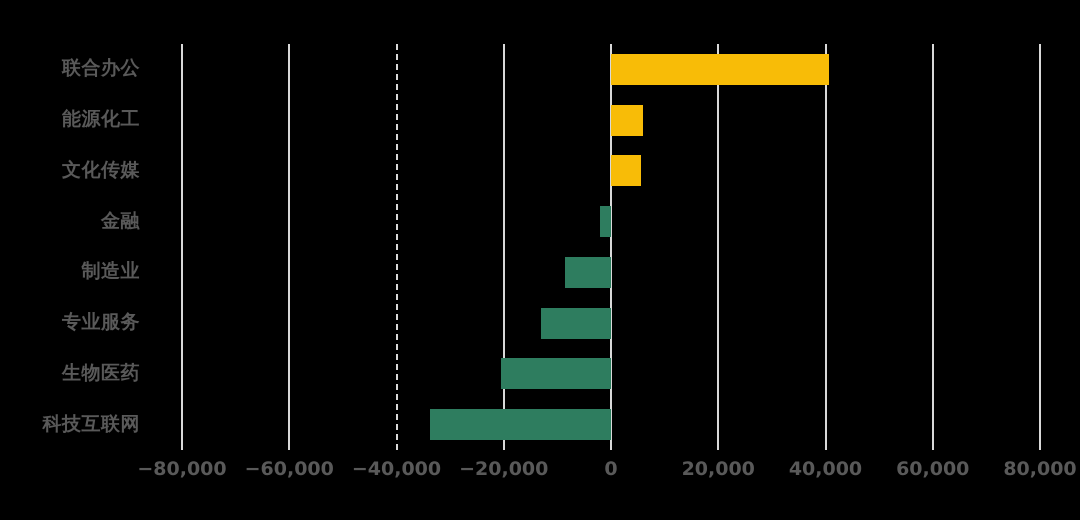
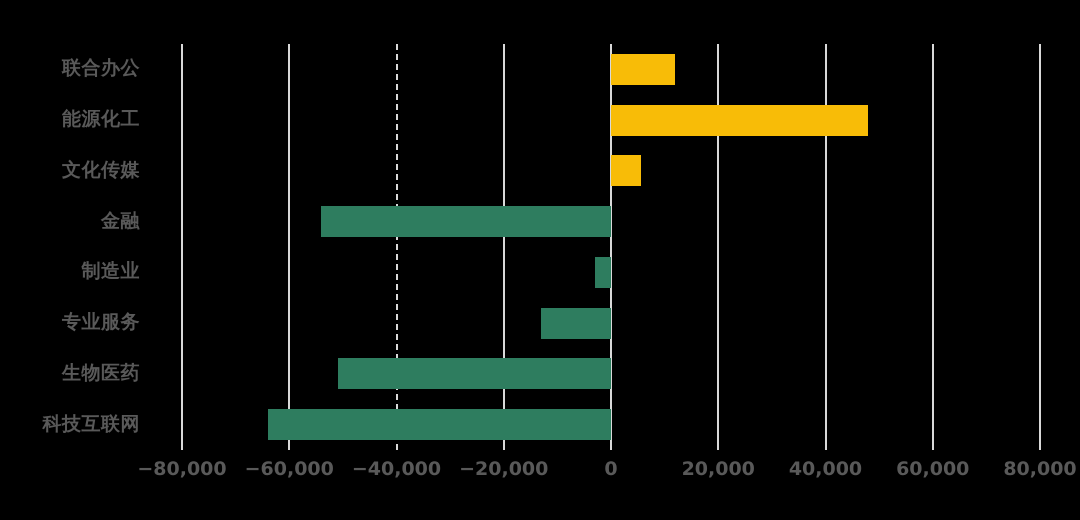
联合办公: 41000 -> 12000
能源化工: 6000 -> 48000
金融: -2000 -> -54000
制造业: -9000 -> -3000
生物医药: -20000 -> -51000
科技互联网: -34000 -> -64000
